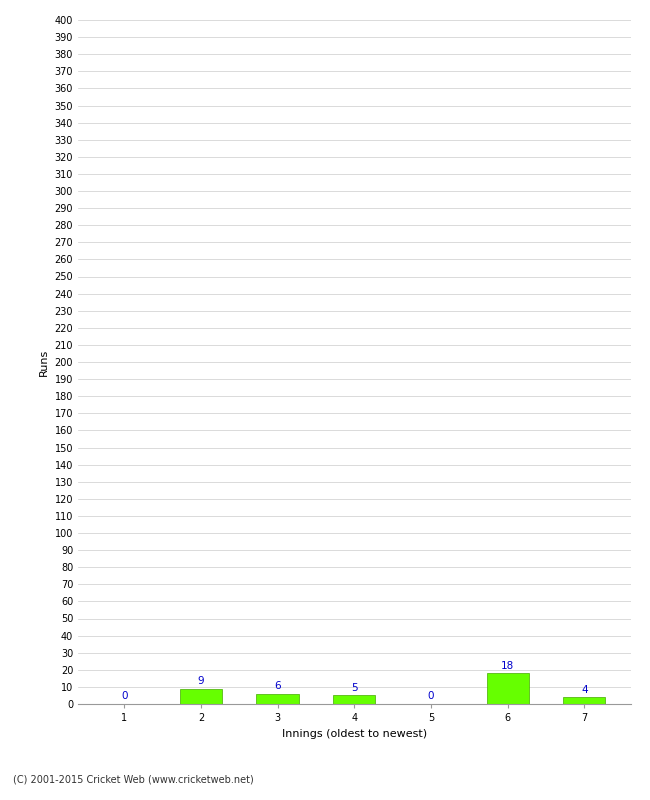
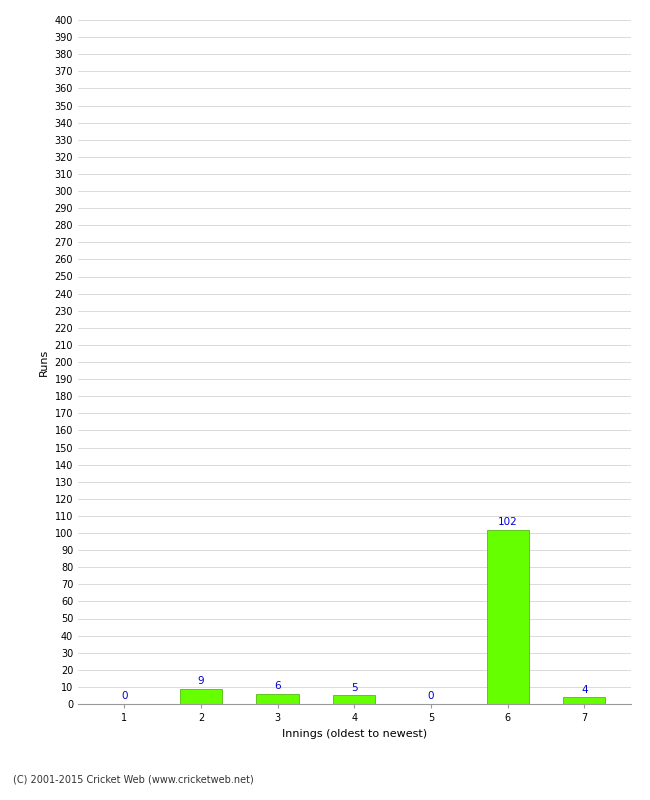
6: 18 -> 102
